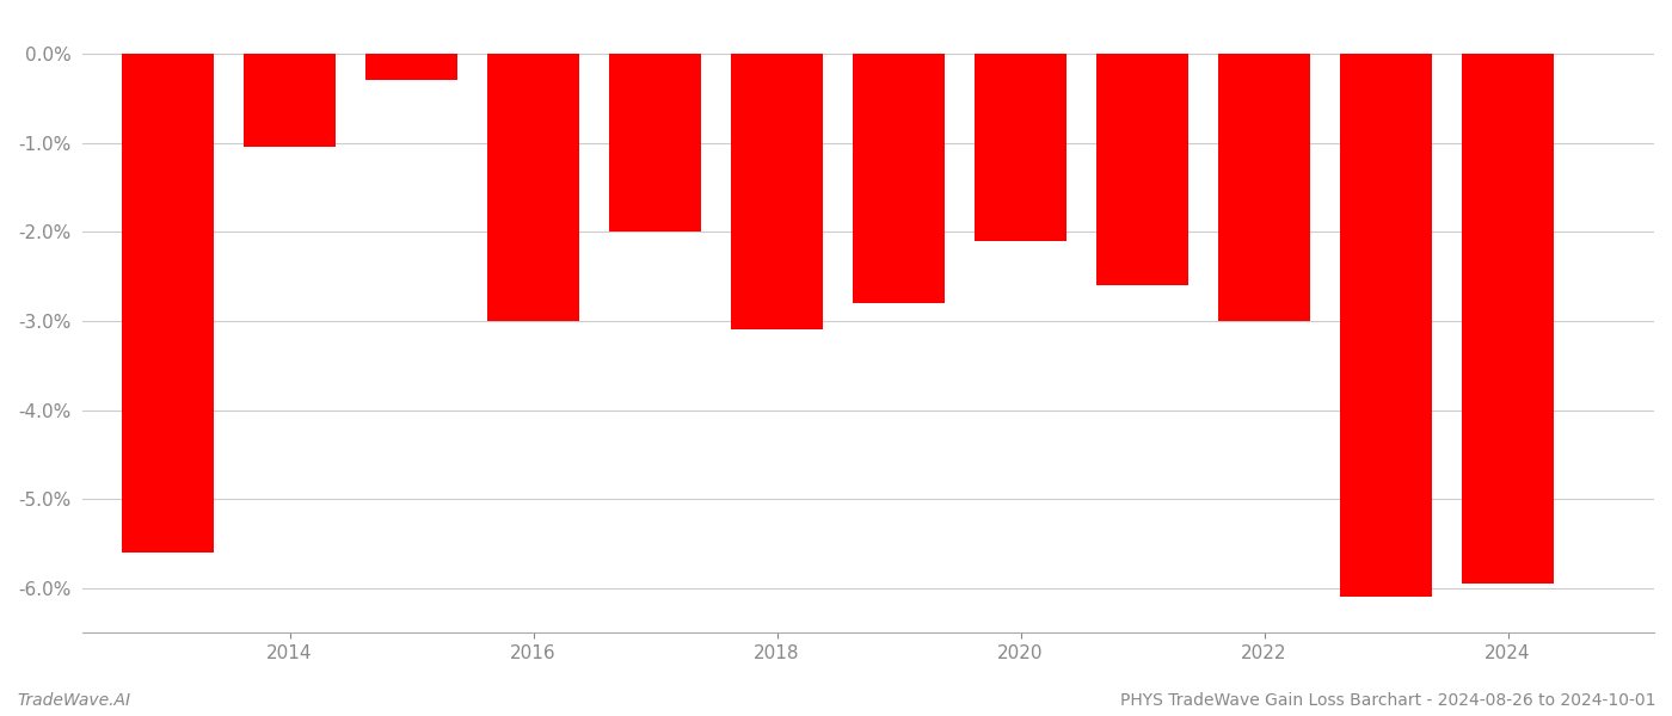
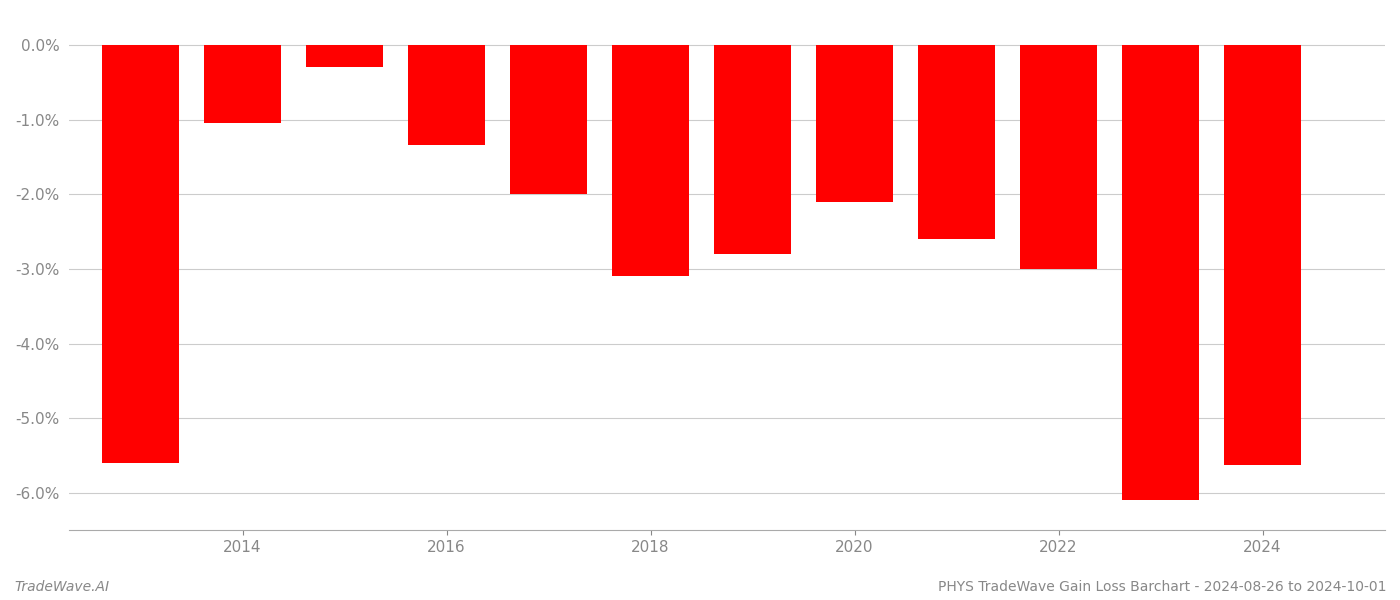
2016: -3.00% -> -1.34%
2024: -5.95% -> -5.62%
